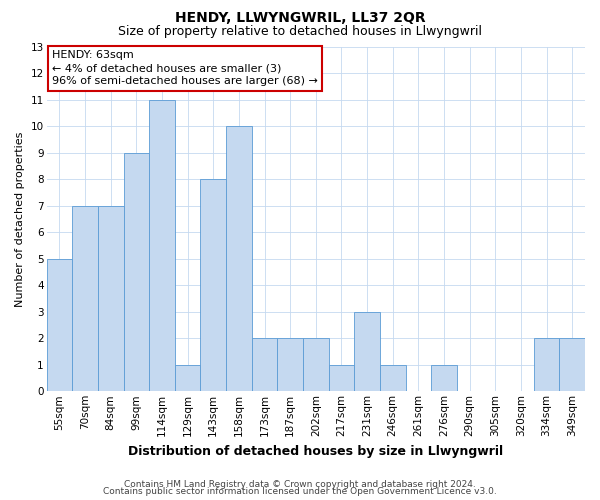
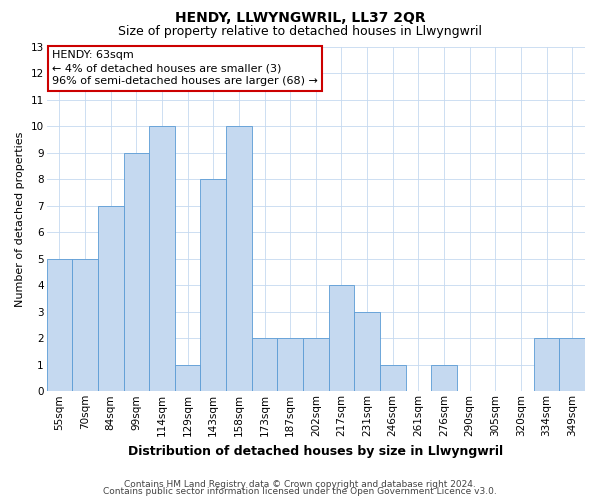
70sqm: 7 -> 5
114sqm: 11 -> 10
217sqm: 1 -> 4
